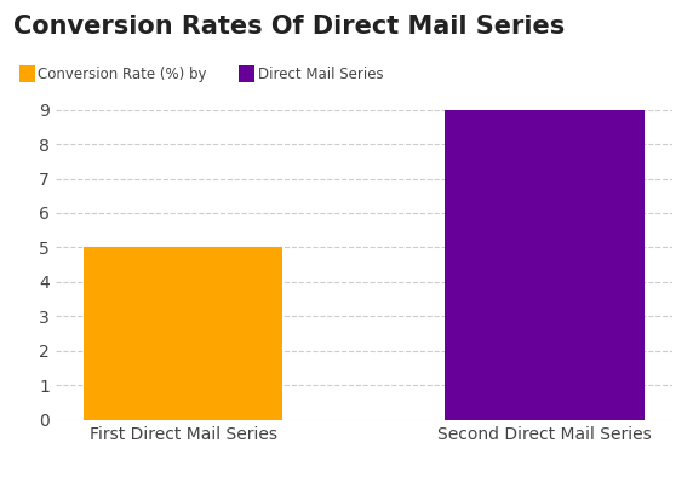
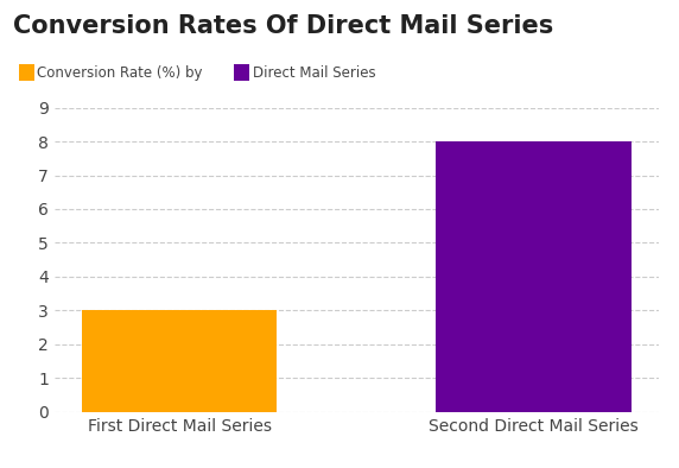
First Direct Mail Series: 5 -> 3
Second Direct Mail Series: 9 -> 8
